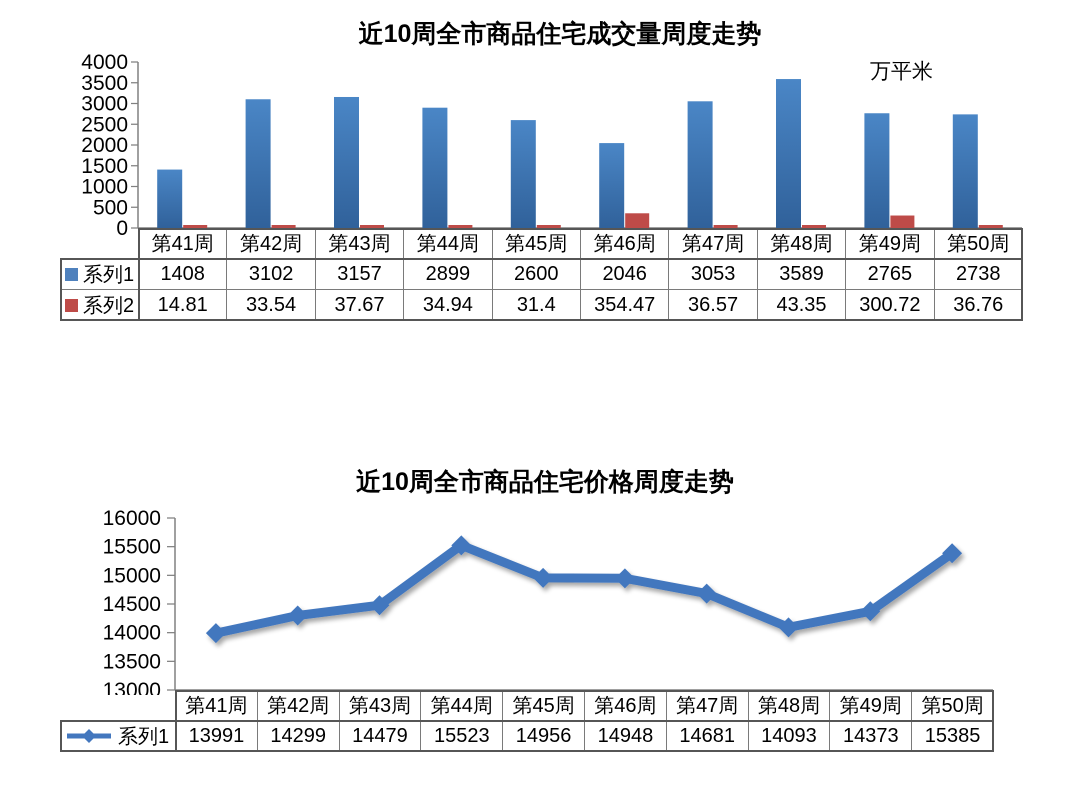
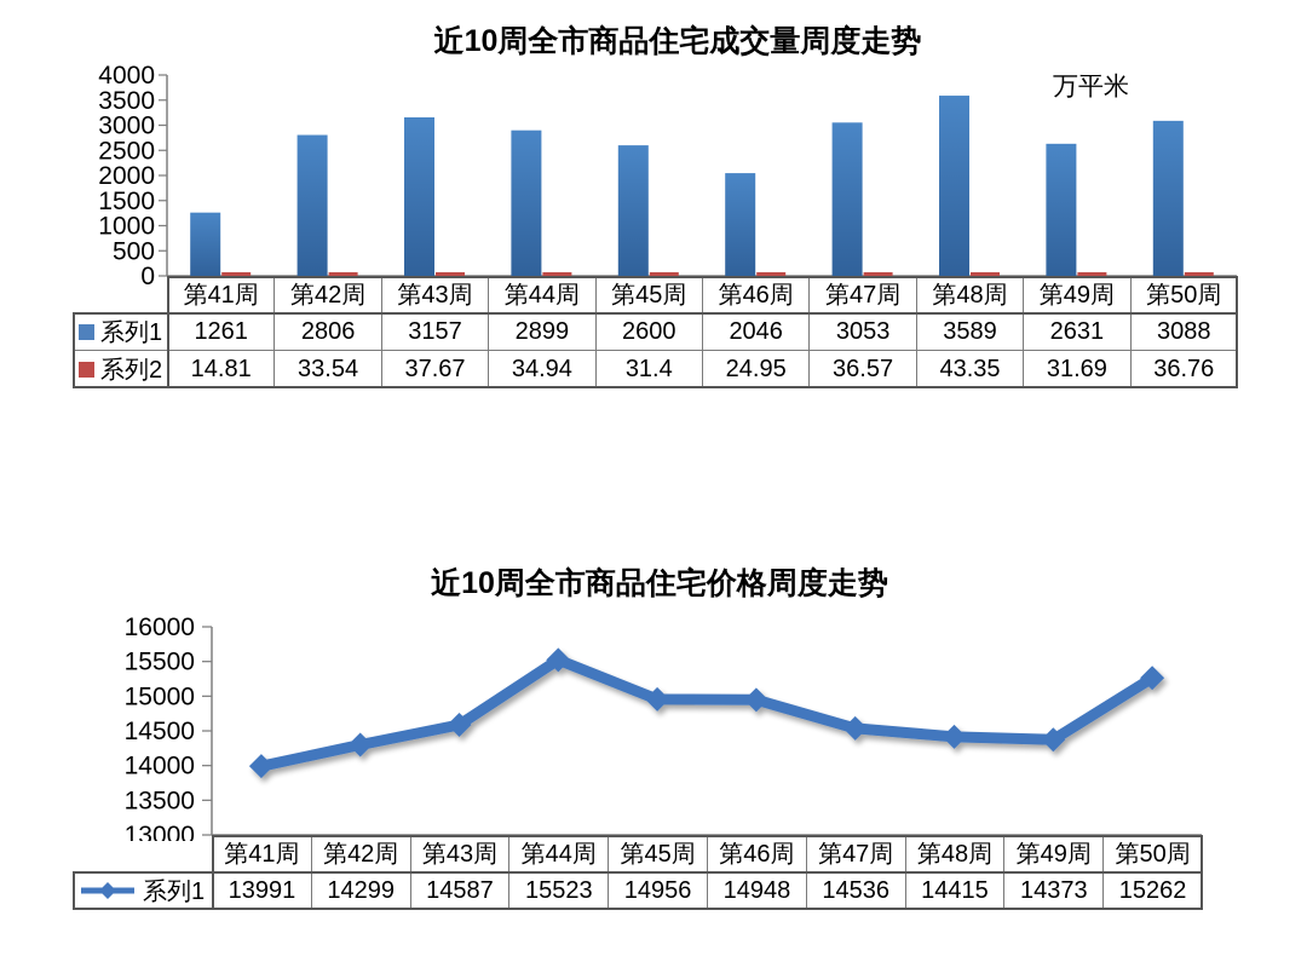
近10周全市商品住宅成交量周度走势/系列1/第41周: 1408 -> 1261
近10周全市商品住宅成交量周度走势/系列1/第42周: 3102 -> 2806
近10周全市商品住宅成交量周度走势/系列2/第46周: 354.47 -> 24.95
近10周全市商品住宅成交量周度走势/系列1/第49周: 2765 -> 2631
近10周全市商品住宅成交量周度走势/系列2/第49周: 300.72 -> 31.69
近10周全市商品住宅成交量周度走势/系列1/第50周: 2738 -> 3088
近10周全市商品住宅价格周度走势/第43周: 14479 -> 14587
近10周全市商品住宅价格周度走势/第47周: 14681 -> 14536
近10周全市商品住宅价格周度走势/第48周: 14093 -> 14415
近10周全市商品住宅价格周度走势/第50周: 15385 -> 15262
